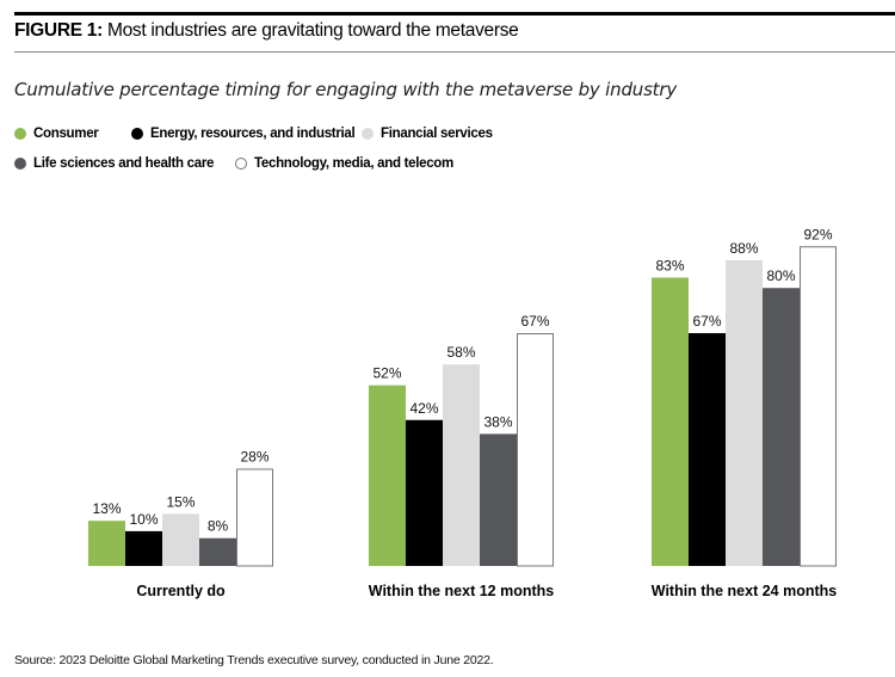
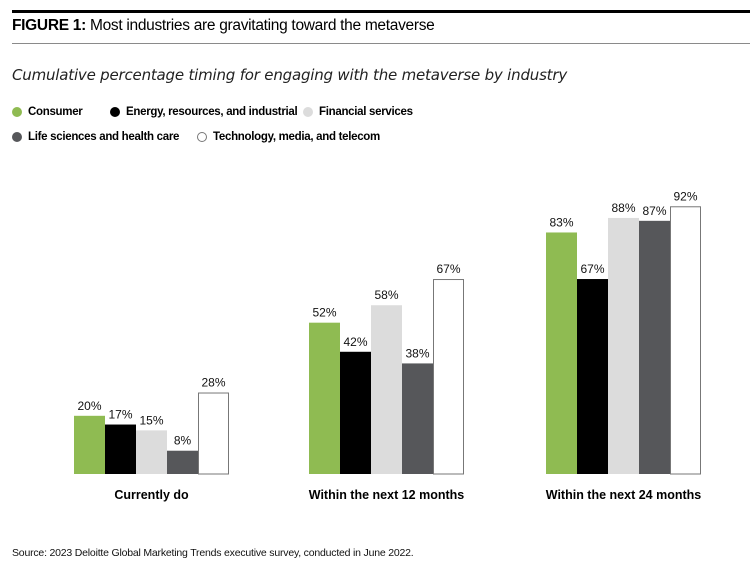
Consumer/Currently do: 13% -> 20%
Energy, resources, and industrial/Currently do: 10% -> 17%
Life sciences and health care/Within the next 24 months: 80% -> 87%
